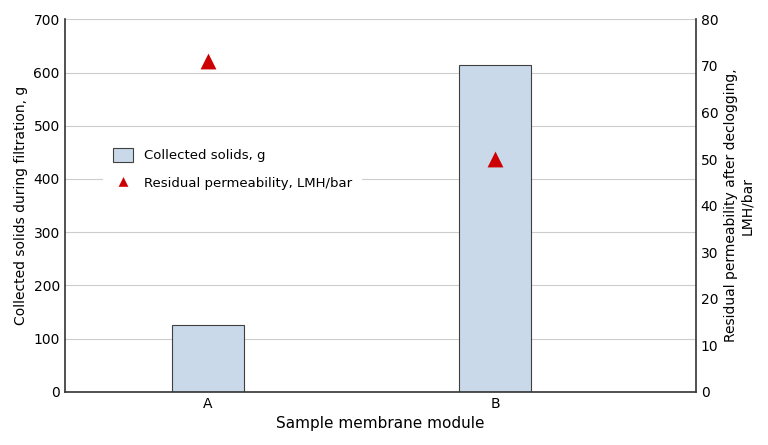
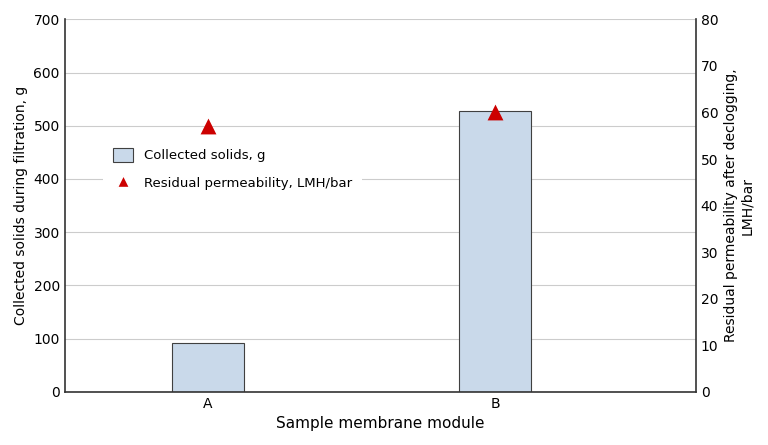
Collected solids, g/A: 125 -> 92
Residual permeability, LMH/bar/A: 71 -> 57
Collected solids, g/B: 615 -> 528
Residual permeability, LMH/bar/B: 50 -> 60
